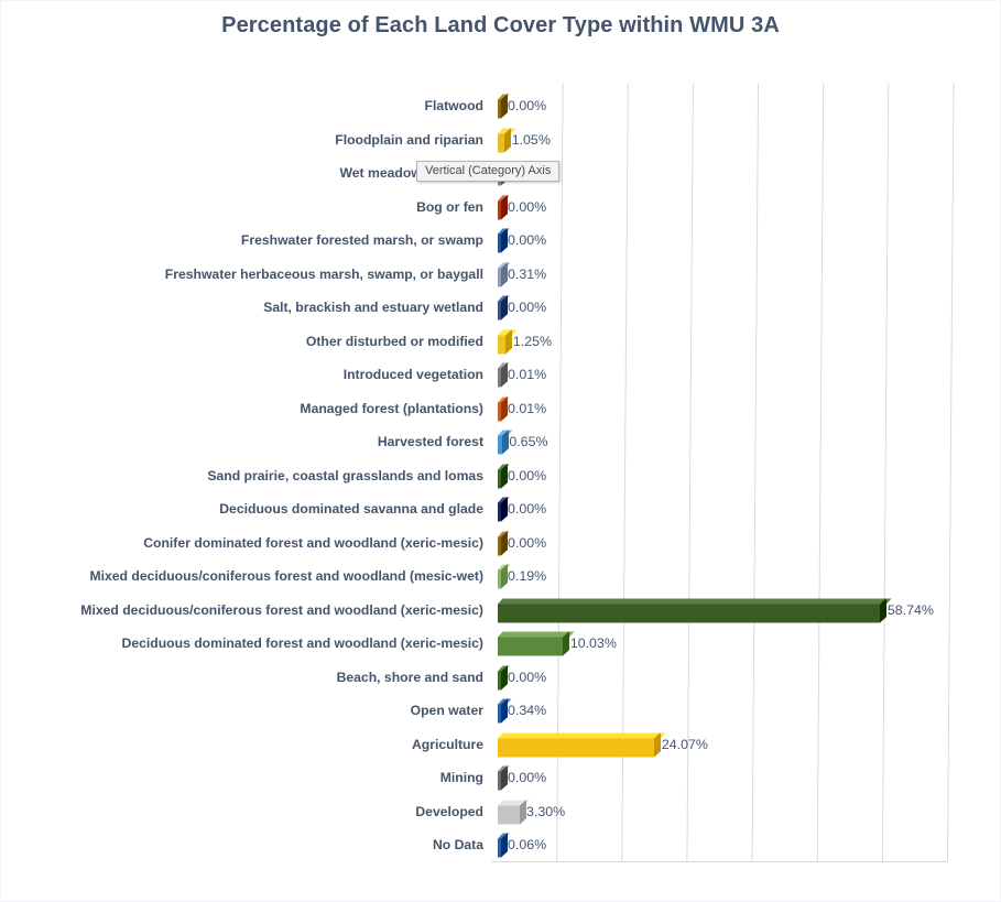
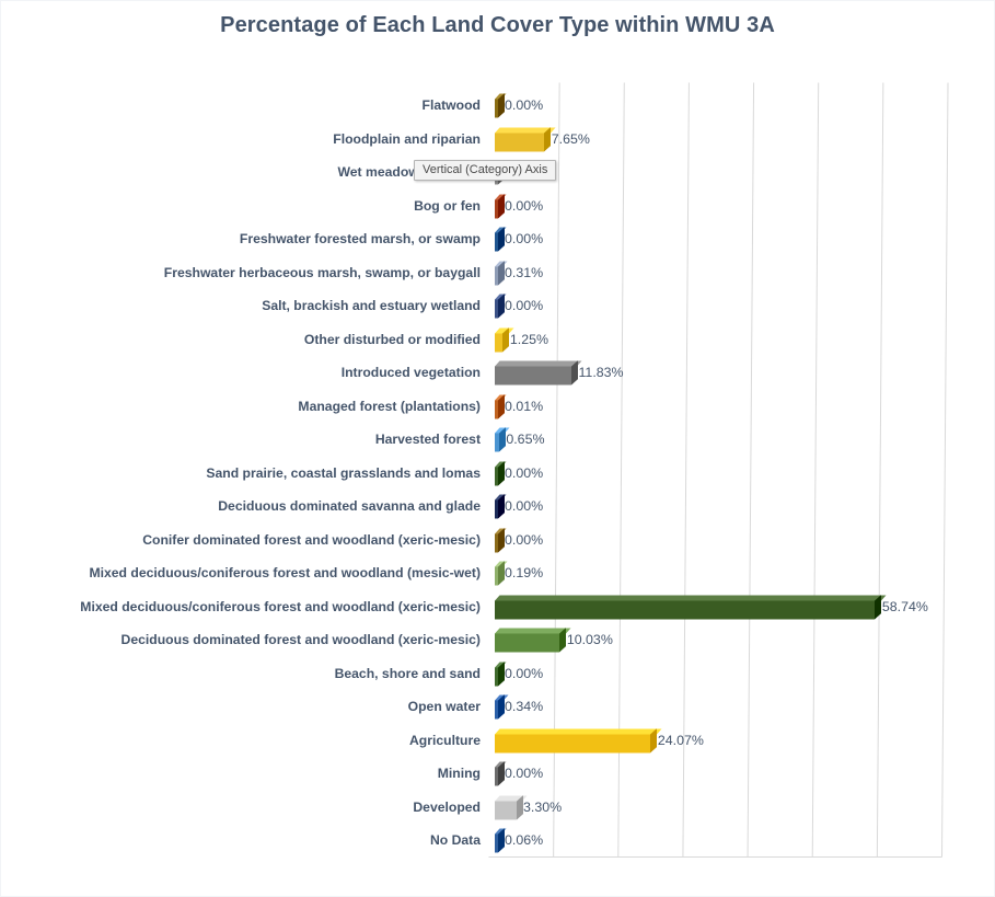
Floodplain and riparian: 1.05% -> 7.65%
Introduced vegetation: 0.01% -> 11.83%
